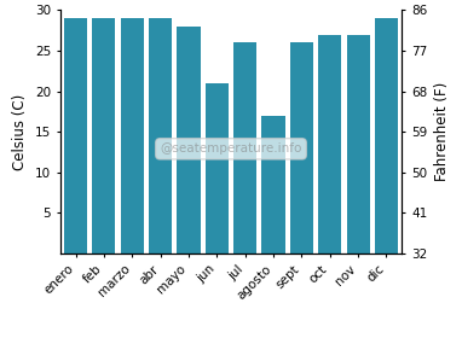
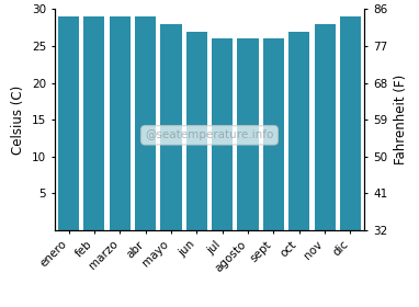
jun: 21 -> 27
agosto: 17 -> 26
nov: 27 -> 28
